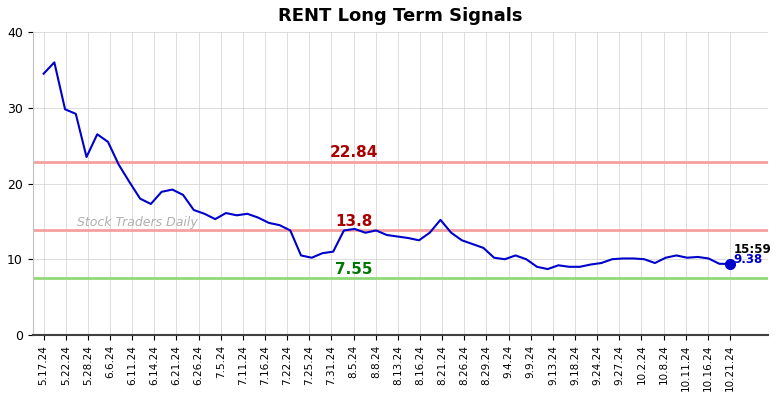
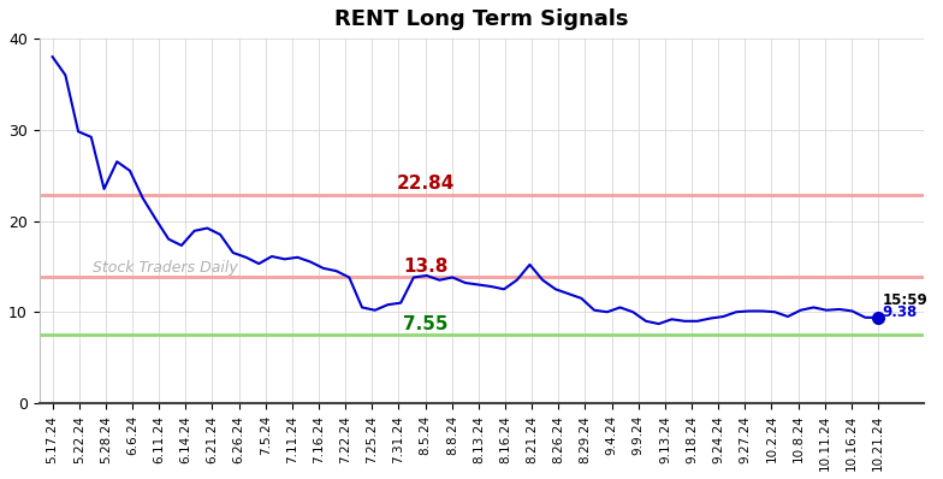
5.17.24: 34.5 -> 38.0
